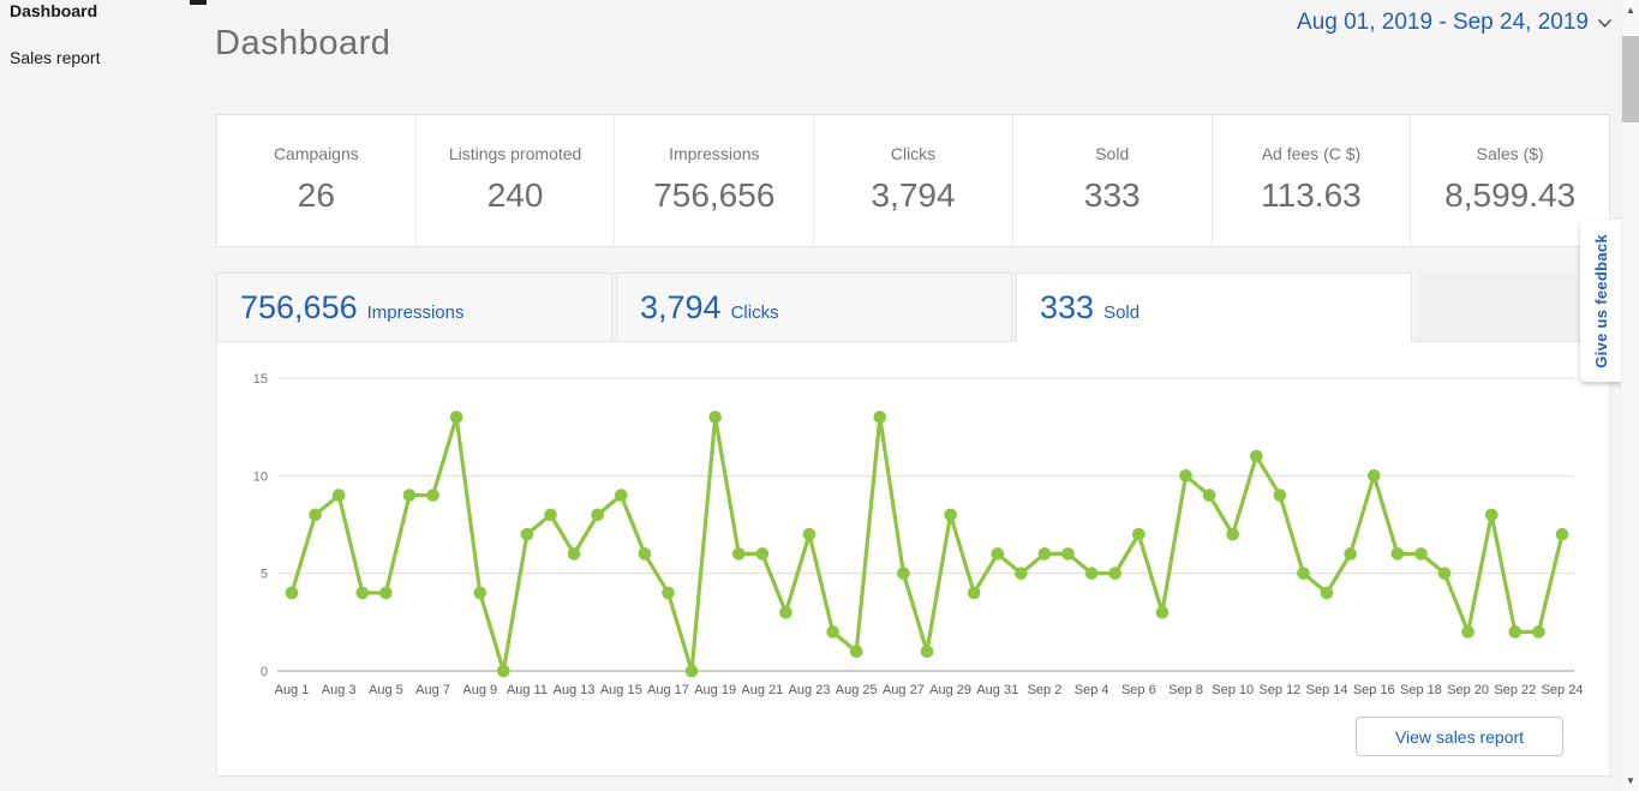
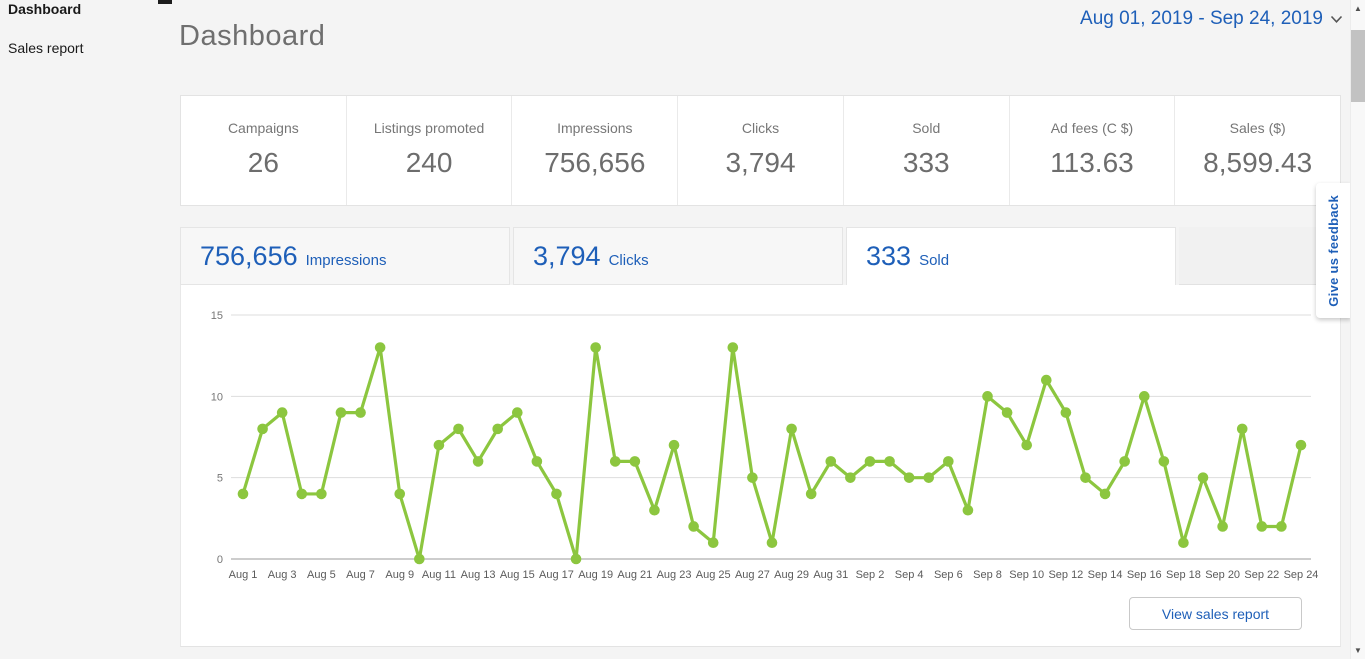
Sep 6: 7 -> 6
Sep 18: 6 -> 1
